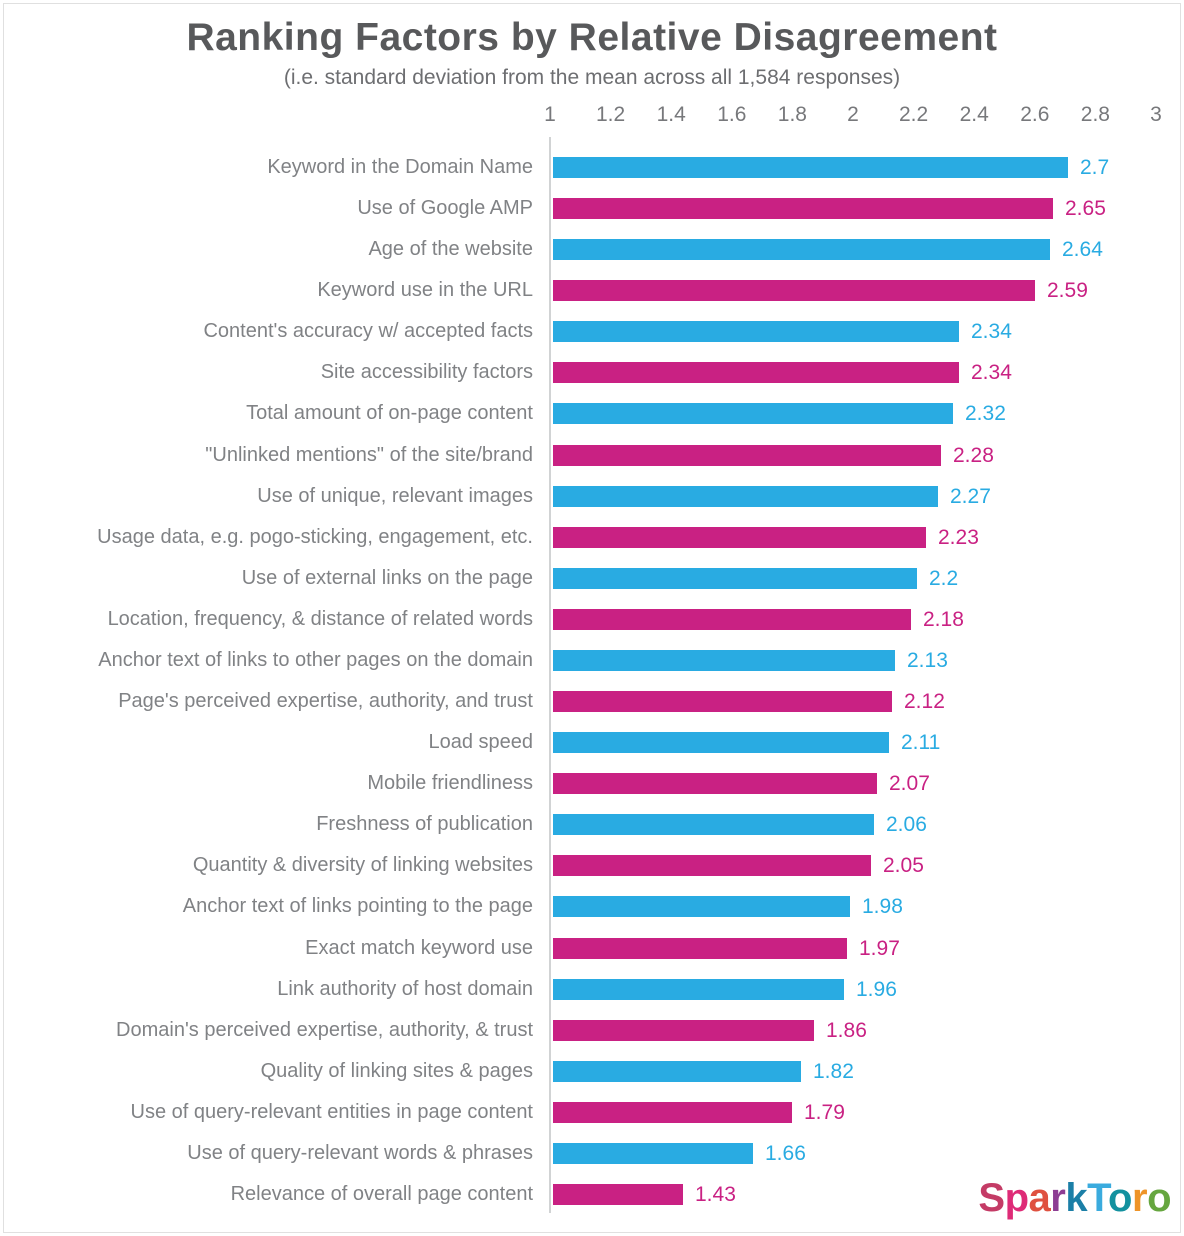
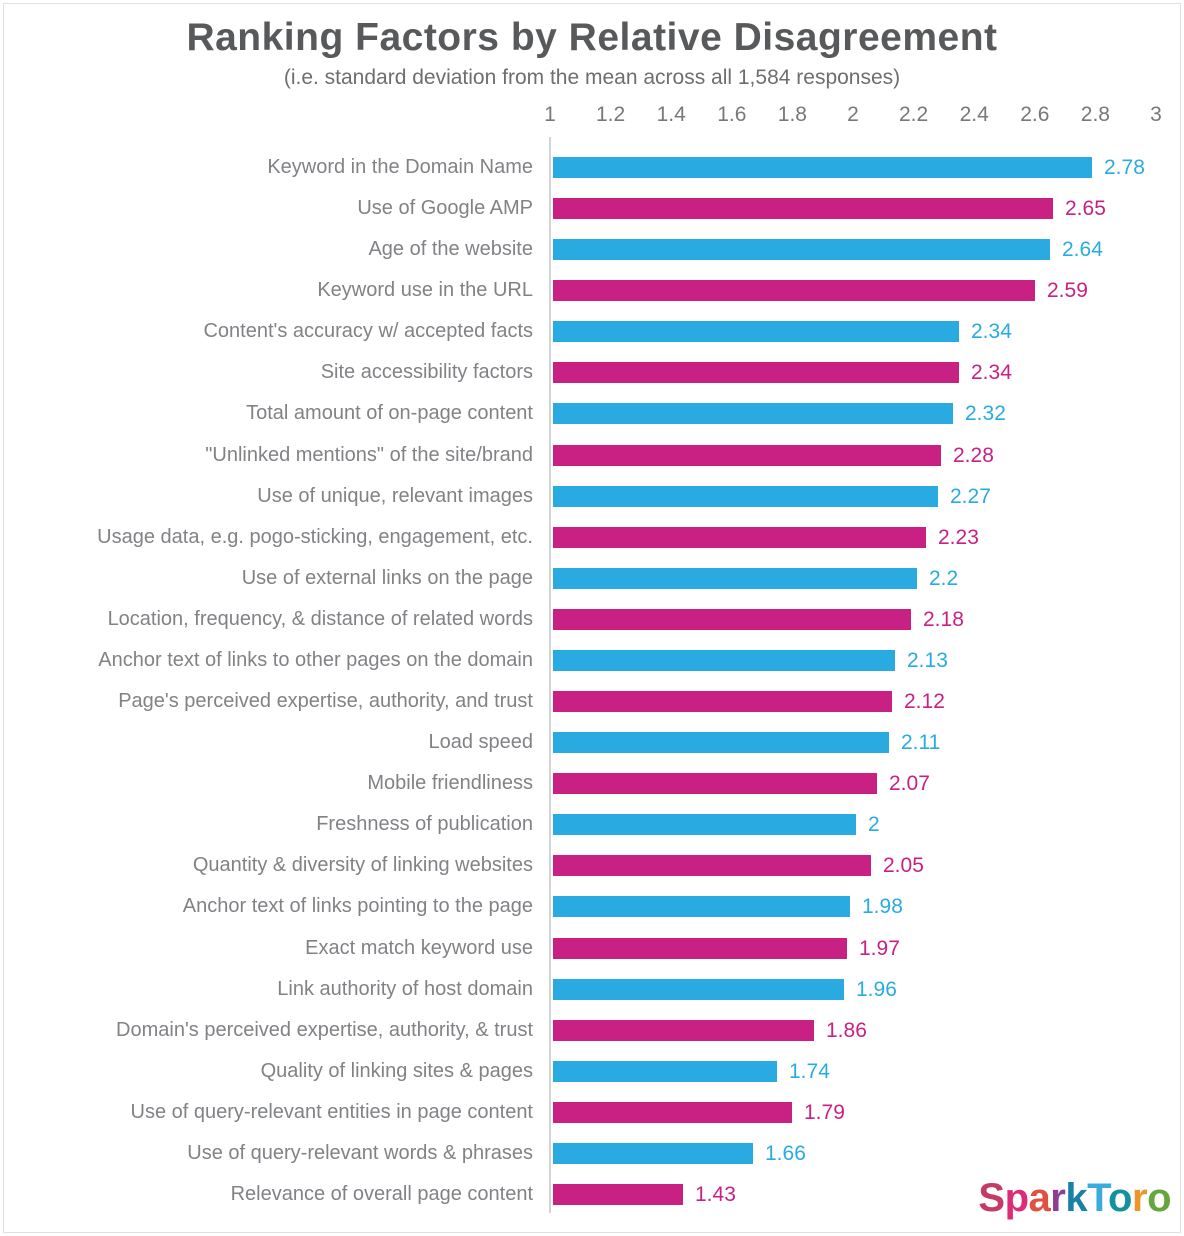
Keyword in the Domain Name: 2.7 -> 2.78
Freshness of publication: 2.06 -> 2
Quality of linking sites & pages: 1.82 -> 1.74
